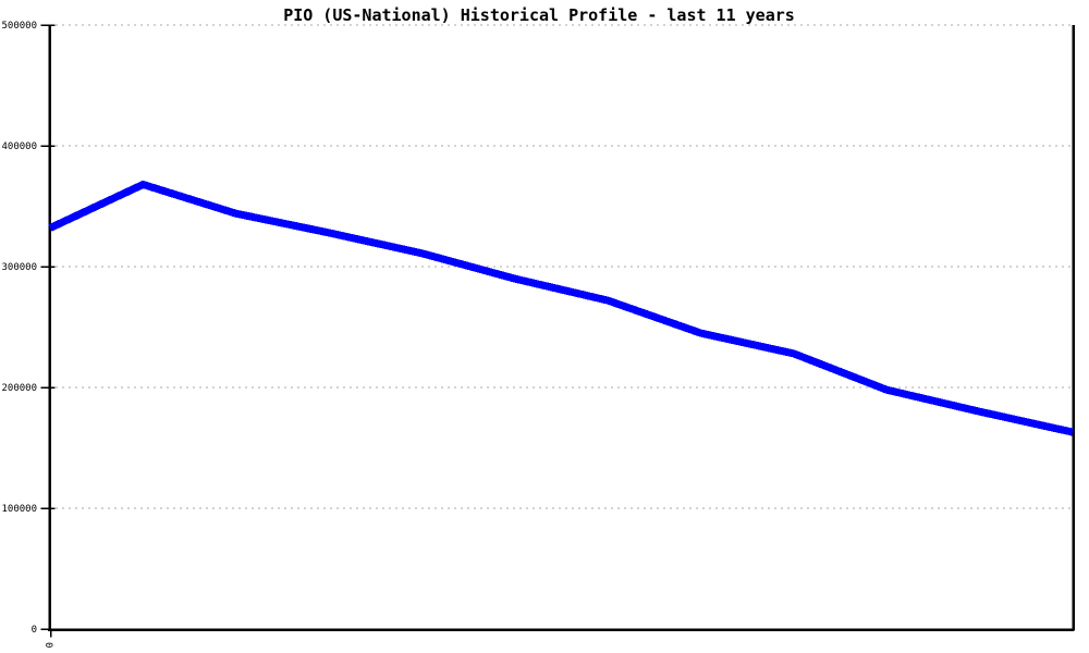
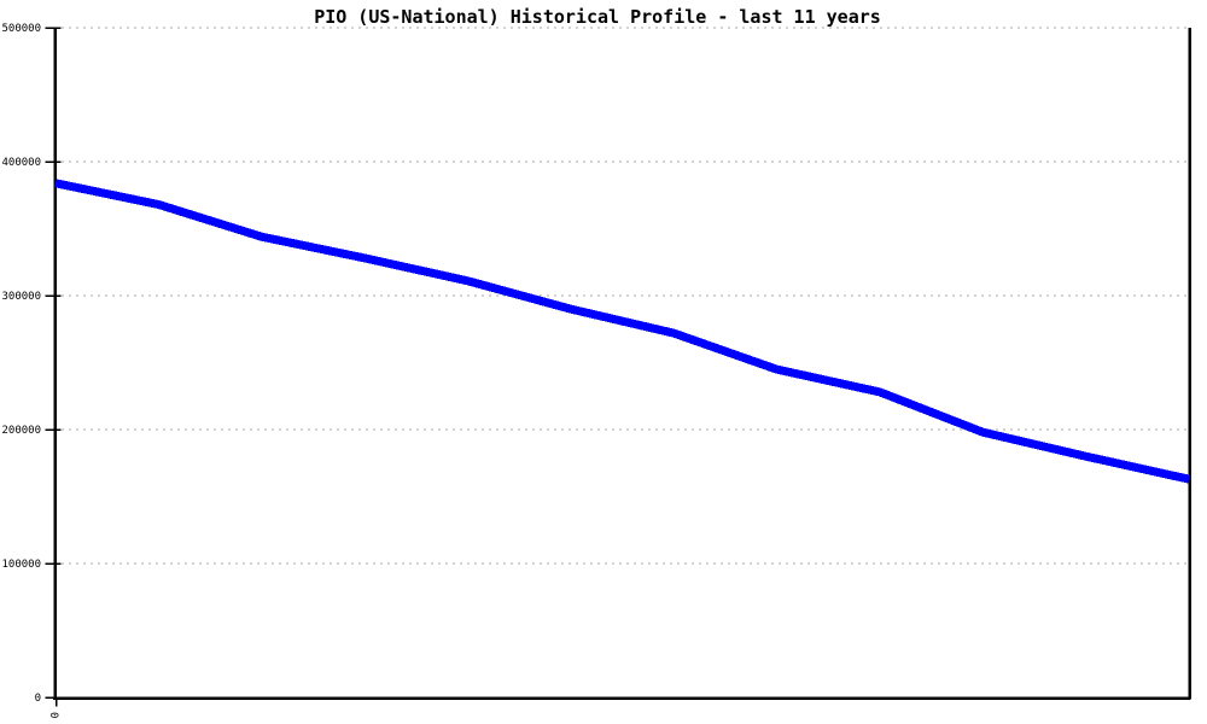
0: 332000 -> 384000
